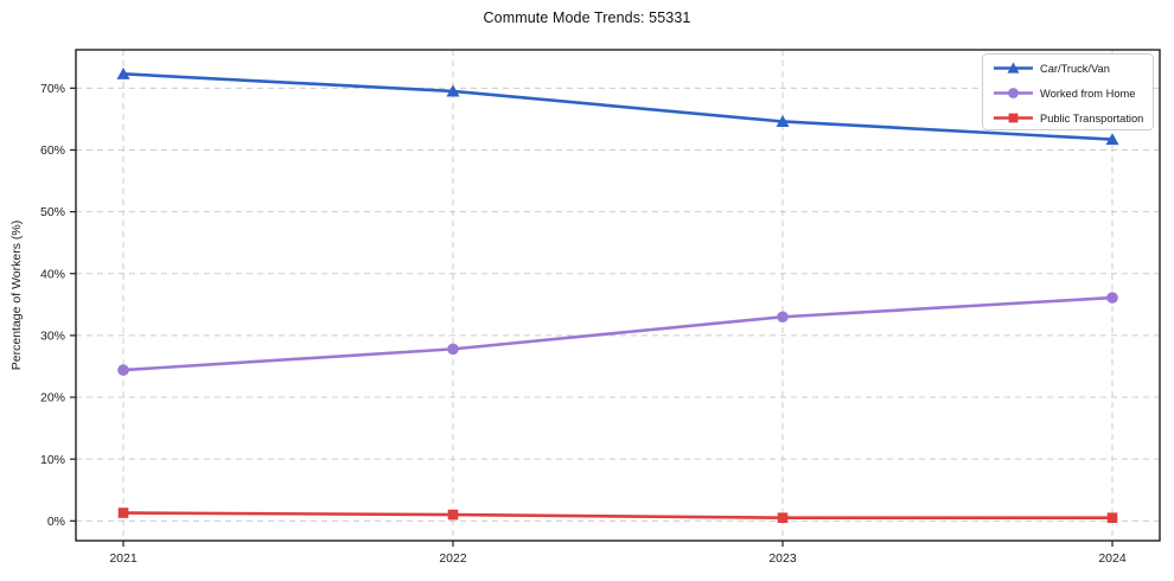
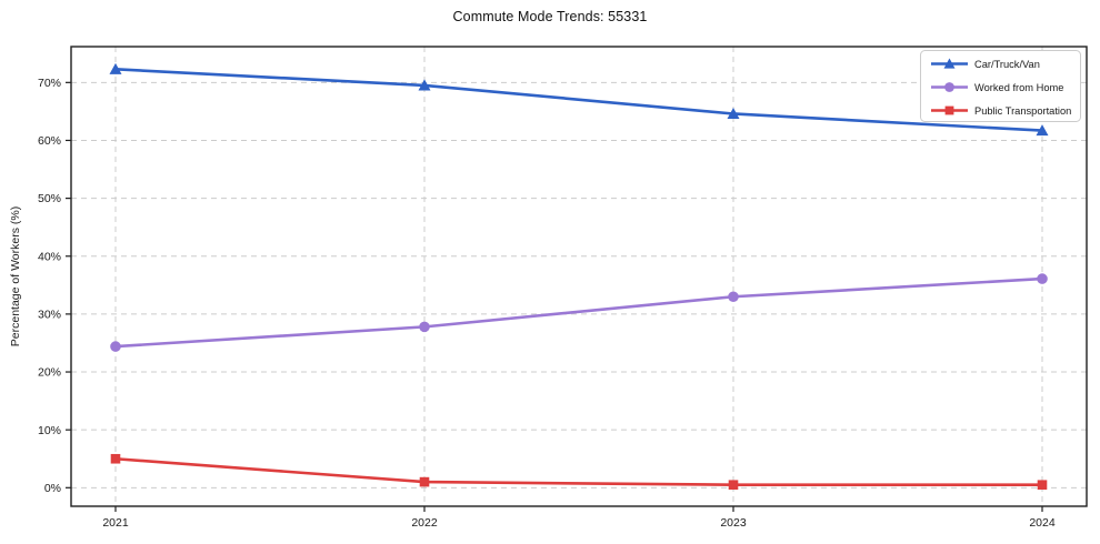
Public Transportation/2021: 1% -> 5%
